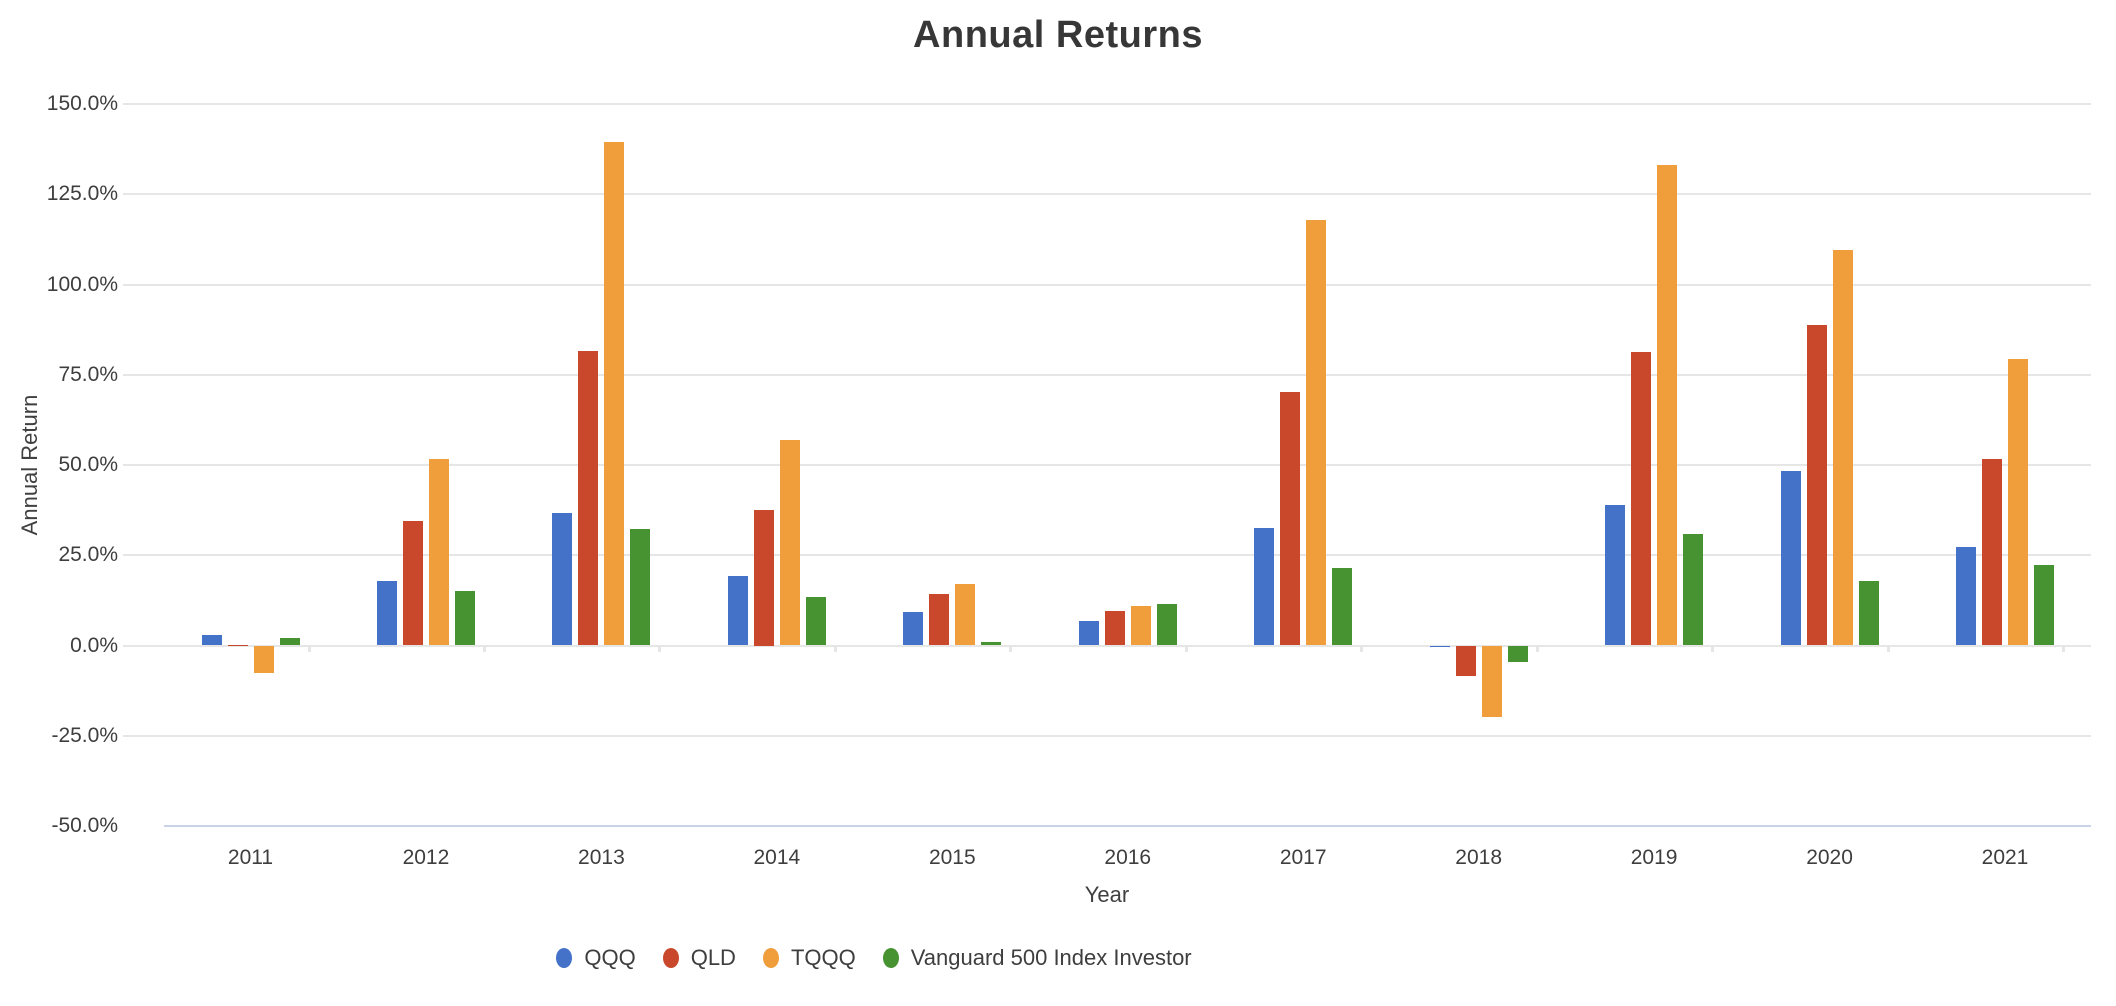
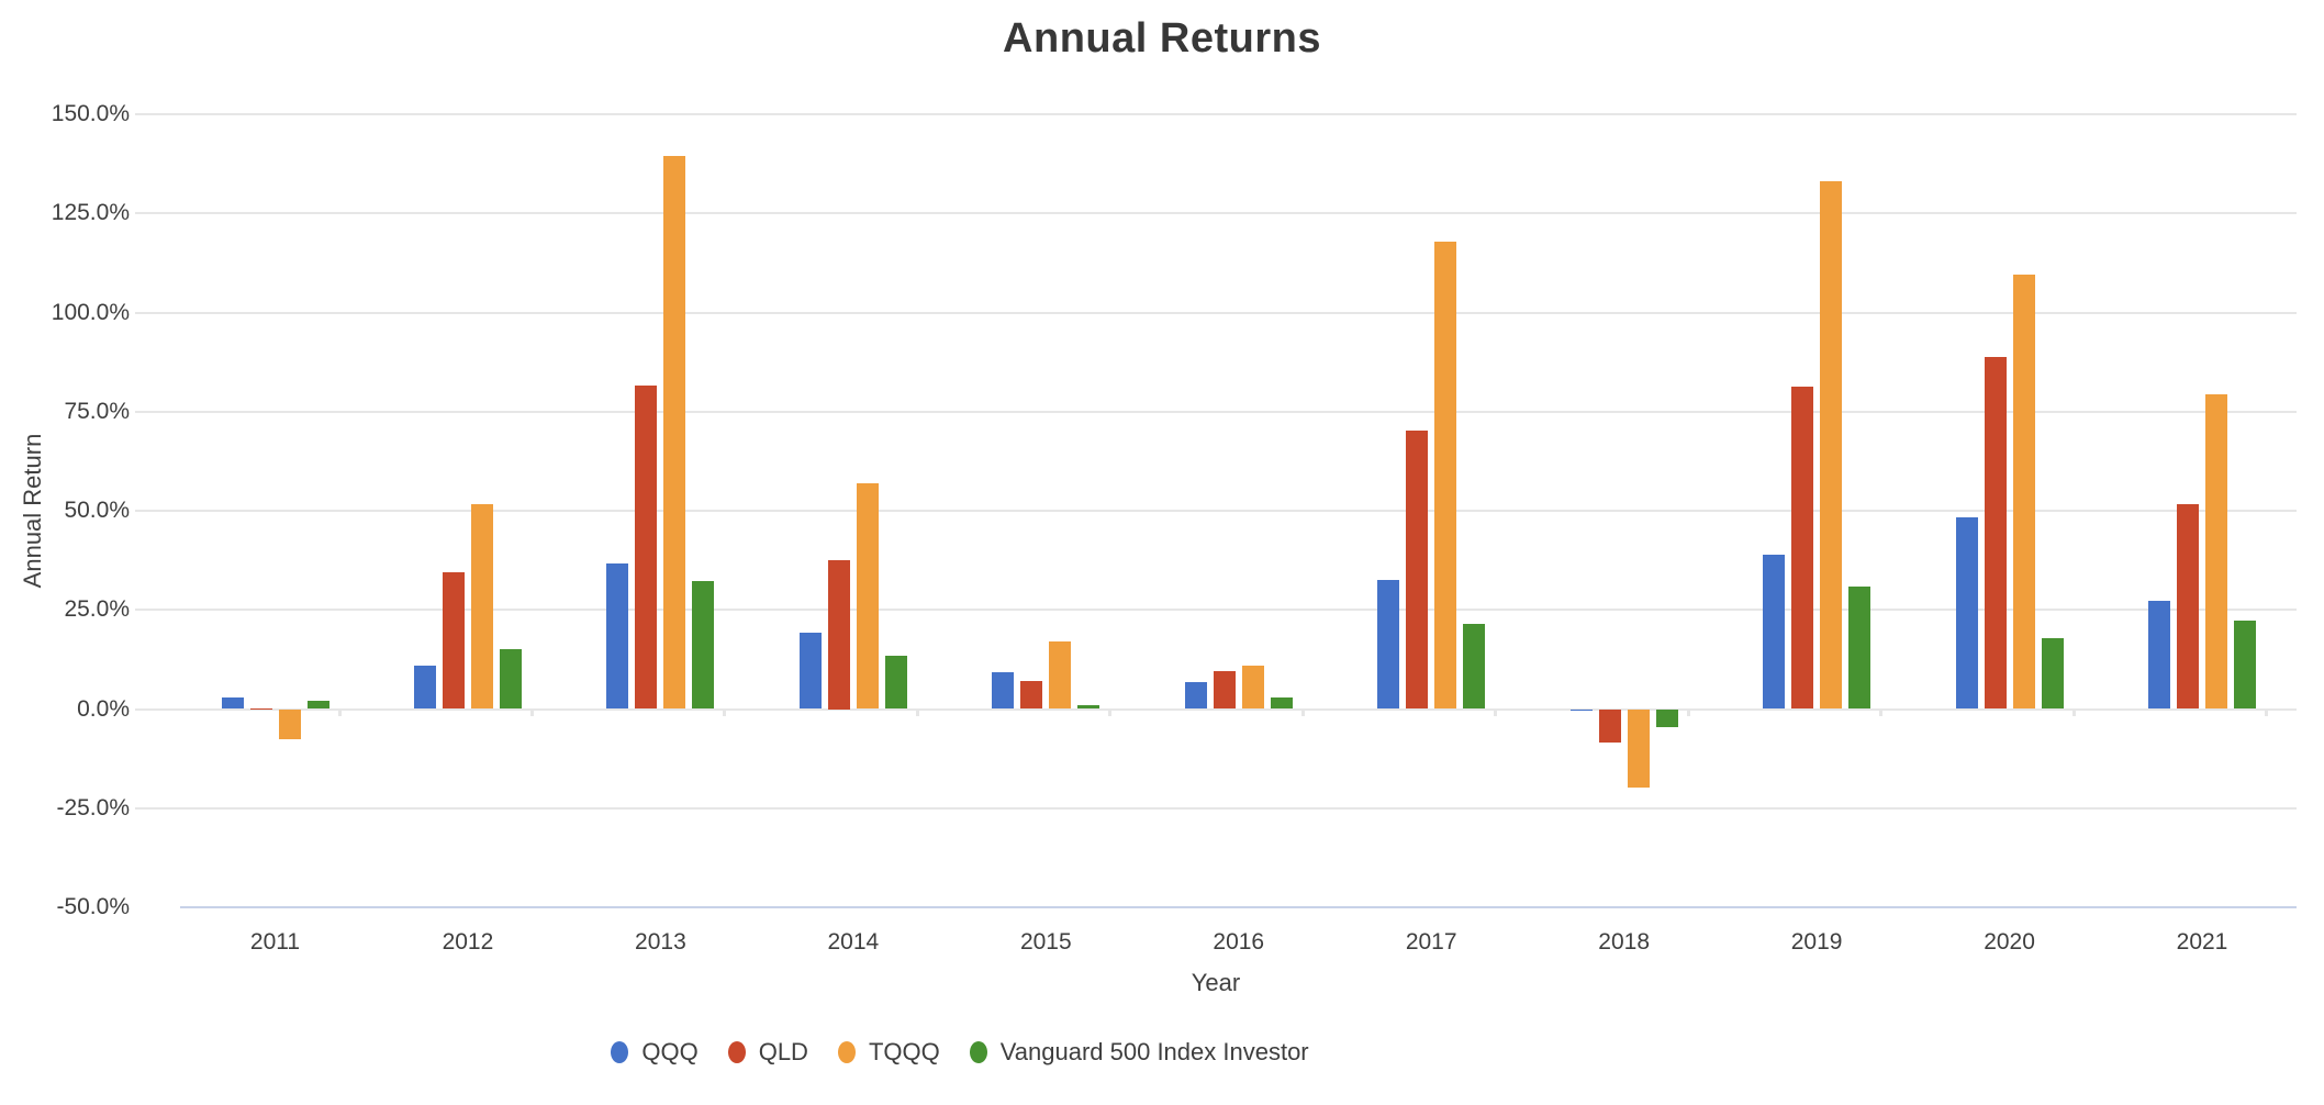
QQQ/2012: 18% -> 11%
QLD/2015: 14% -> 7%
Vanguard 500 Index Investor/2016: 12% -> 3%
